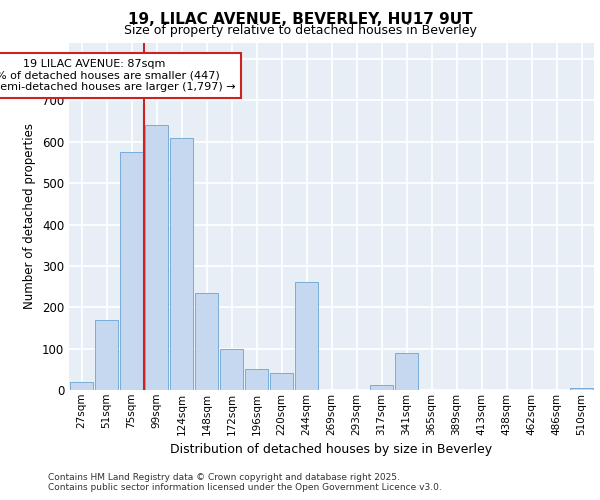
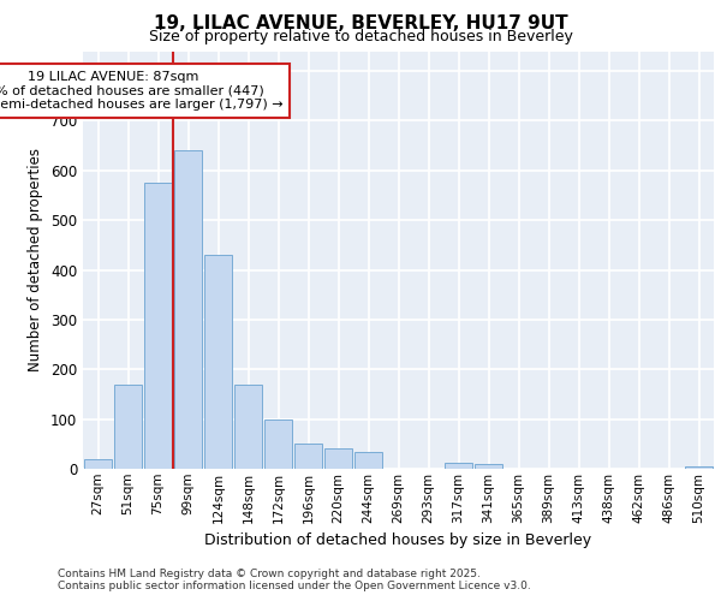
124sqm: 610 -> 430
148sqm: 235 -> 170
244sqm: 260 -> 33
341sqm: 90 -> 10
